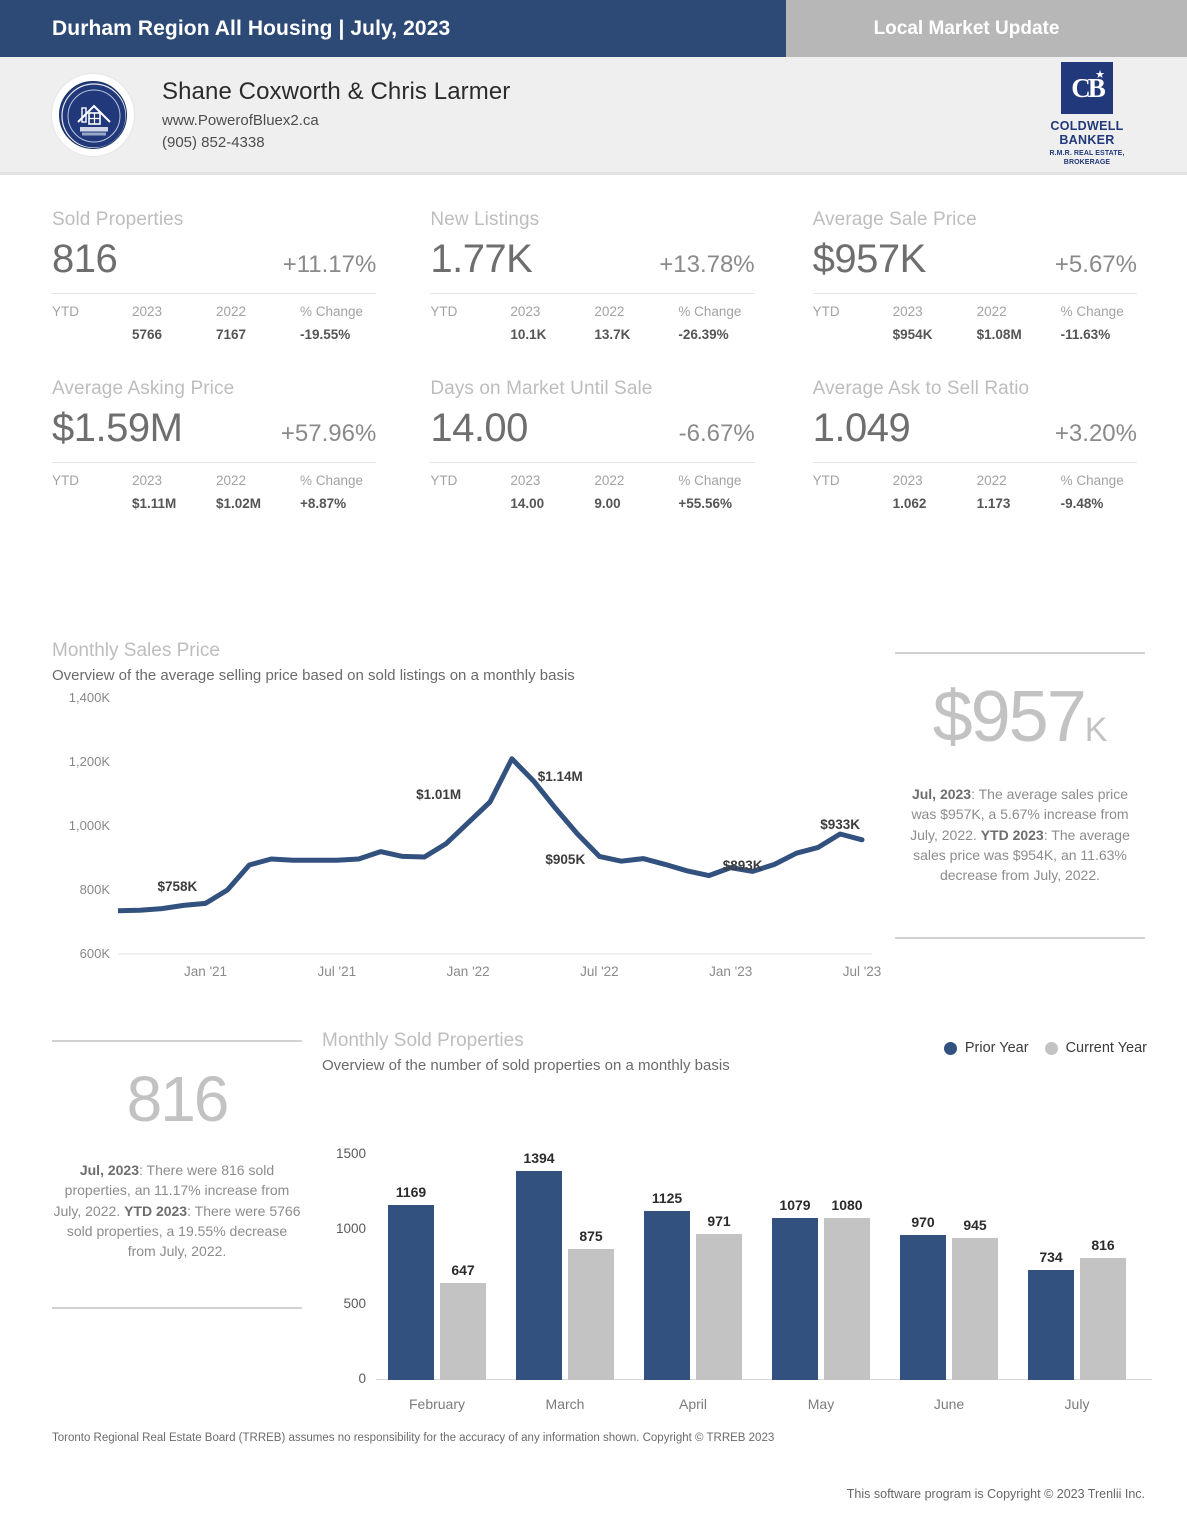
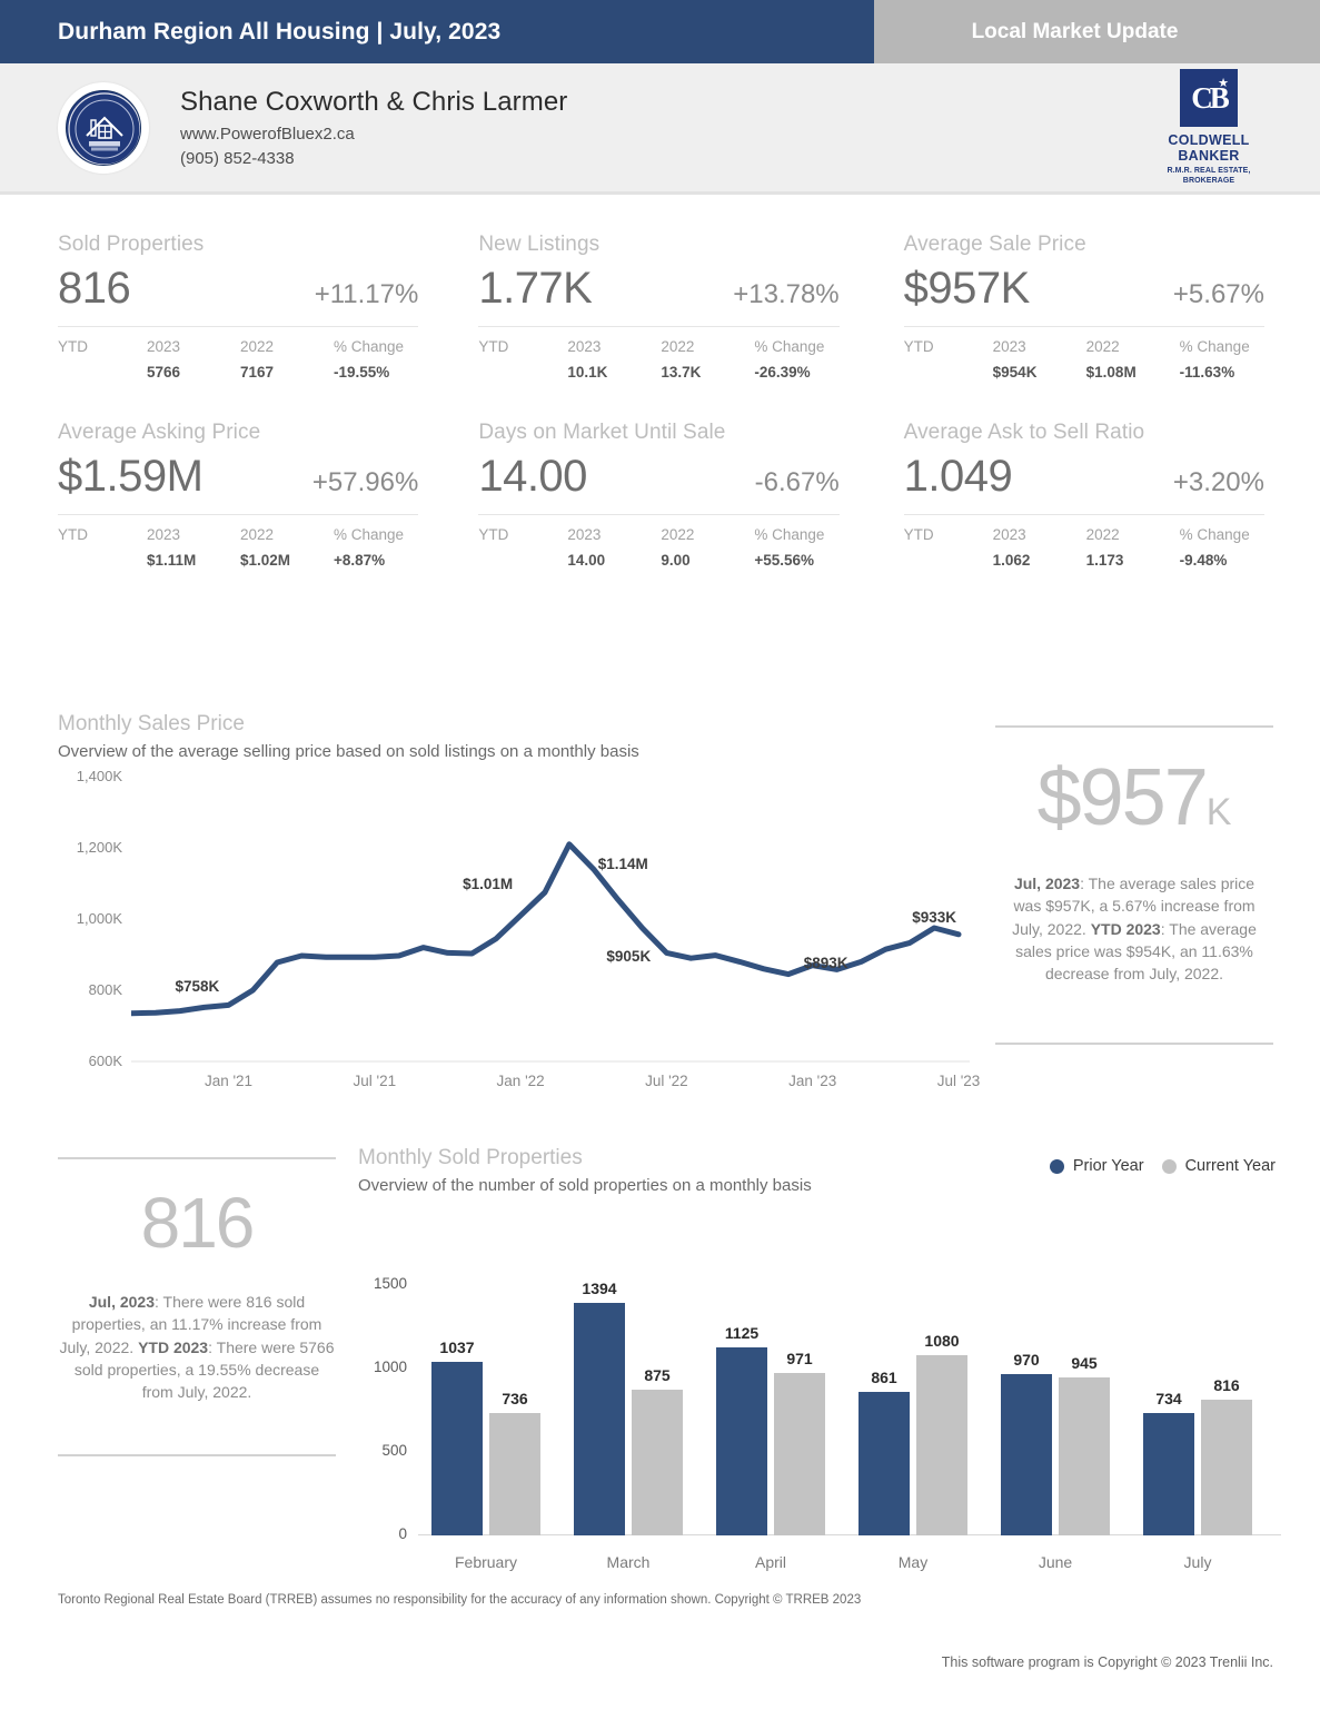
Monthly Sold Properties/Prior Year/February: 1169 -> 1037
Monthly Sold Properties/Current Year/February: 647 -> 736
Monthly Sold Properties/Prior Year/May: 1079 -> 861
